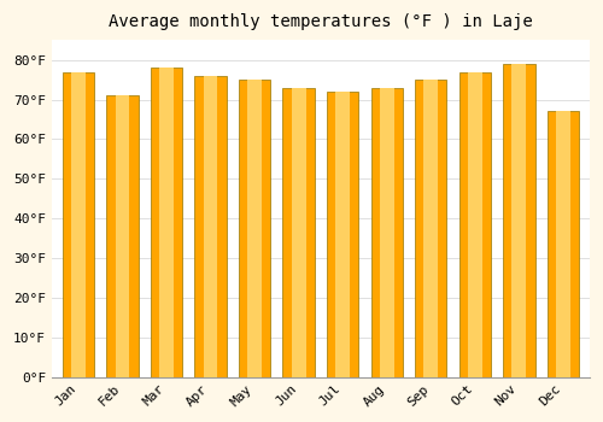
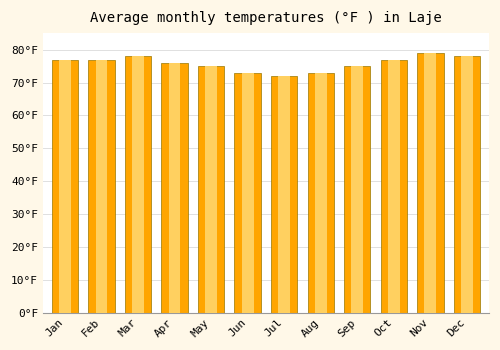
Feb: 71°F -> 77°F
Dec: 67°F -> 78°F
